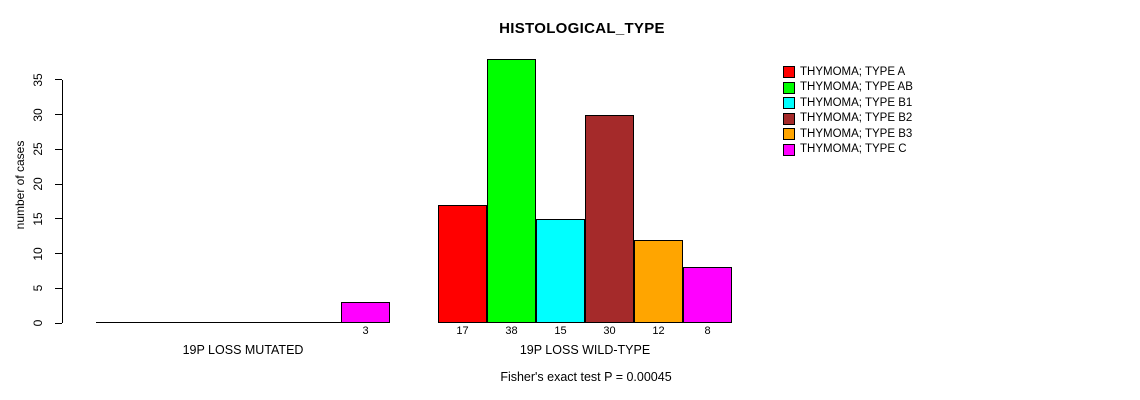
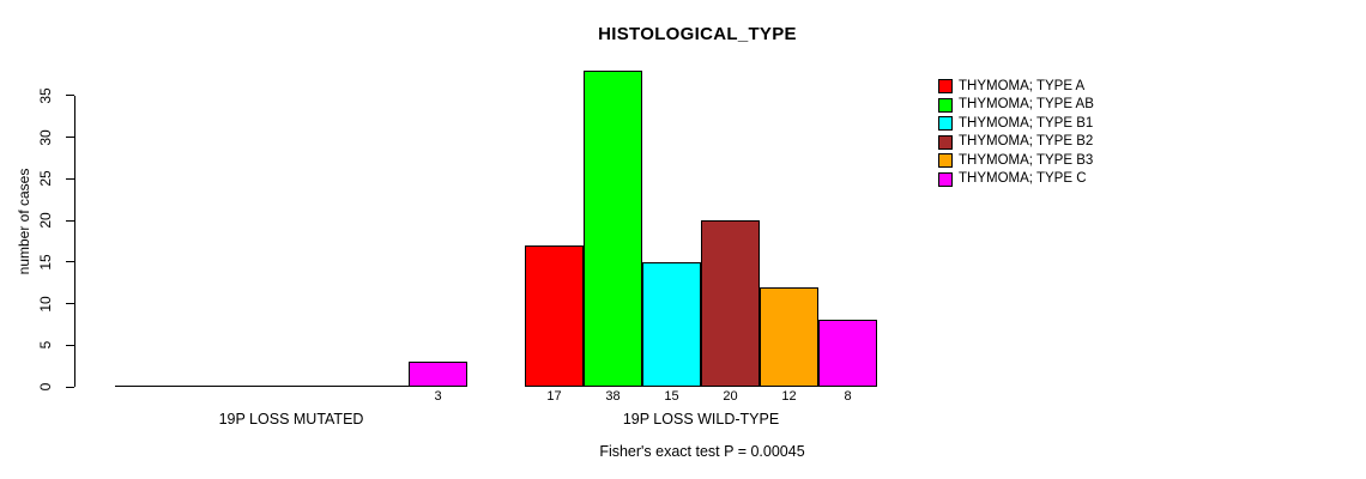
THYMOMA; TYPE B2/19P LOSS WILD-TYPE: 30 -> 20
